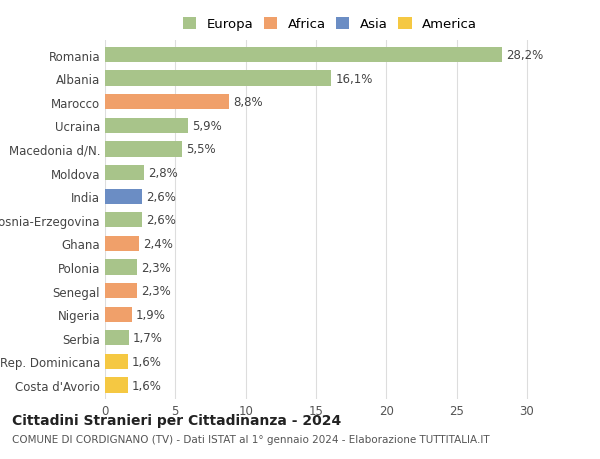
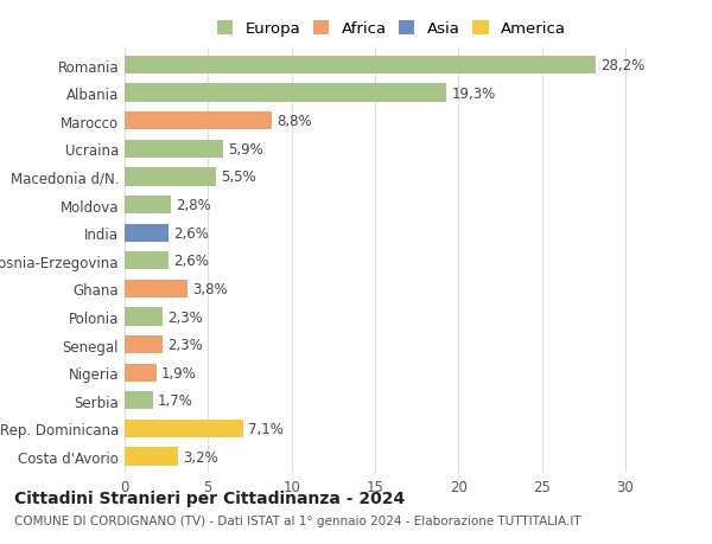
Albania: 16,1% -> 19,3%
Ghana: 2,4% -> 3,8%
Rep. Dominicana: 1,6% -> 7,1%
Costa d'Avorio: 1,6% -> 3,2%
